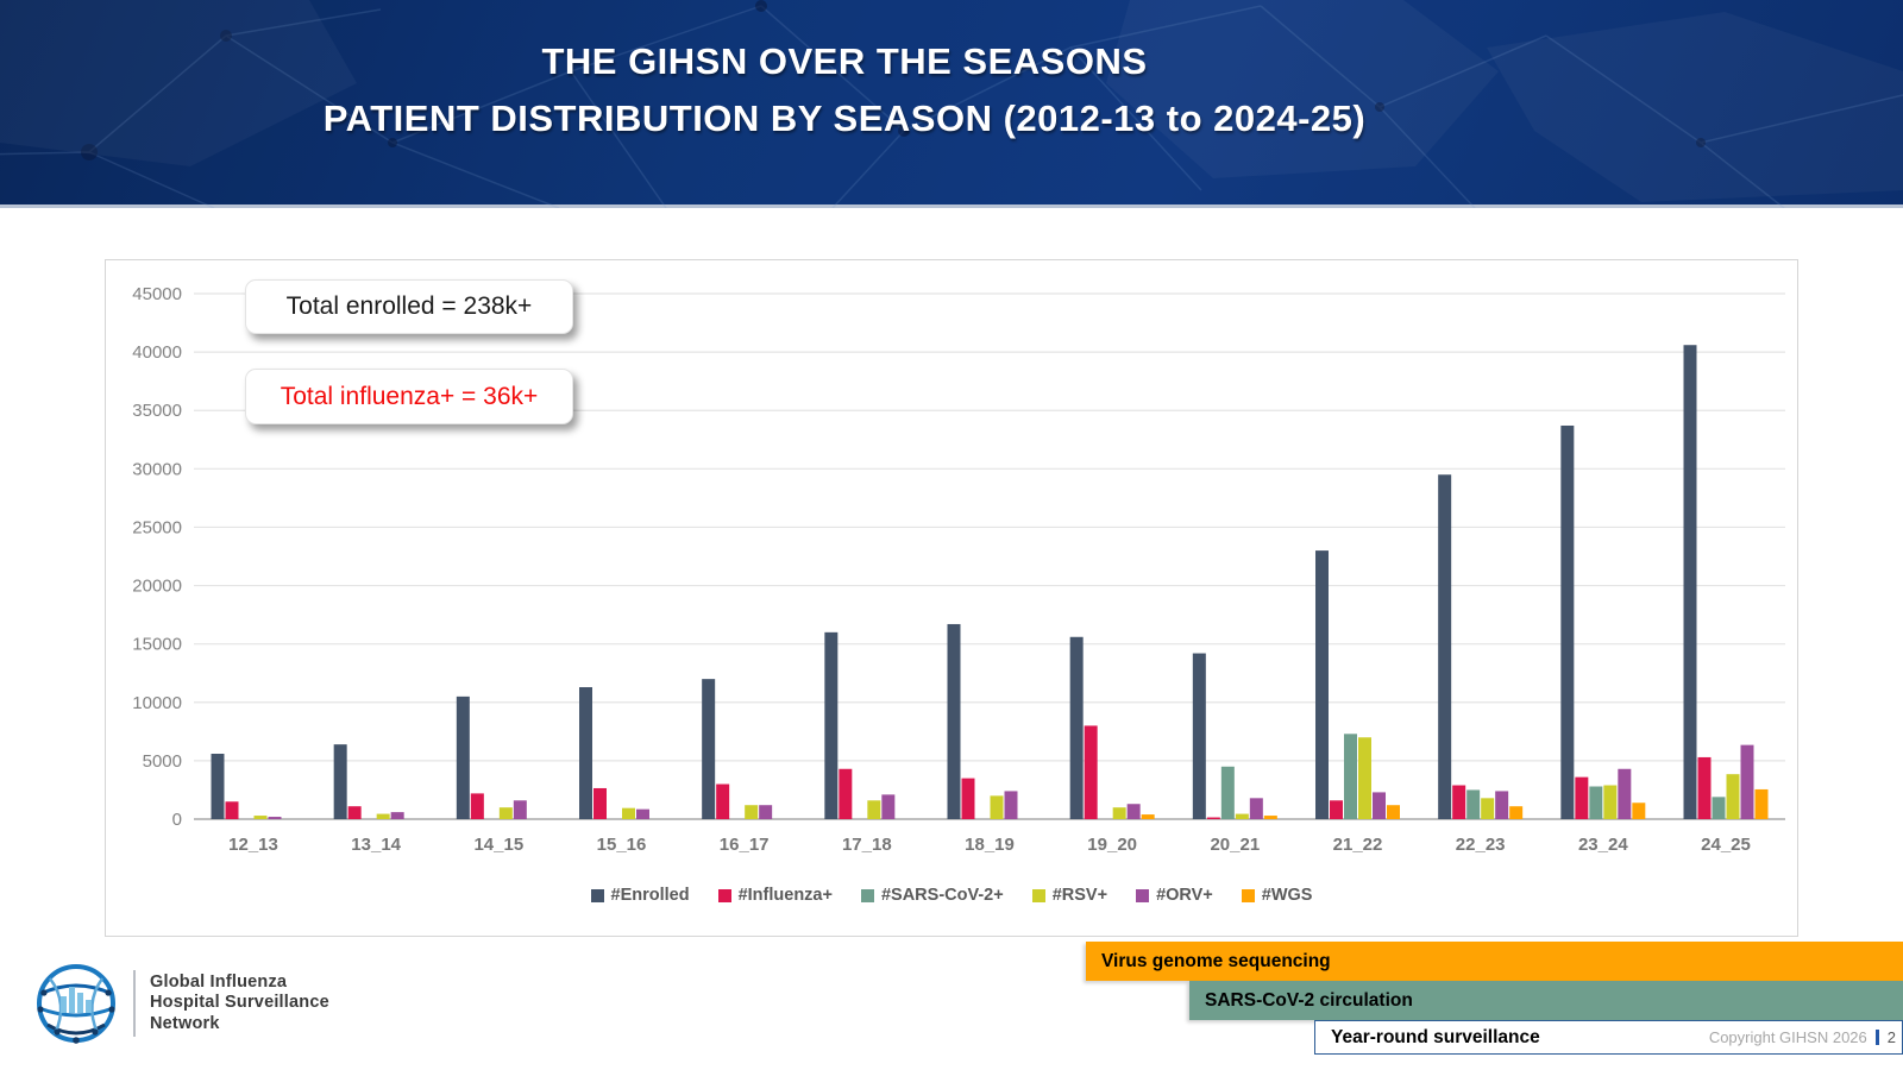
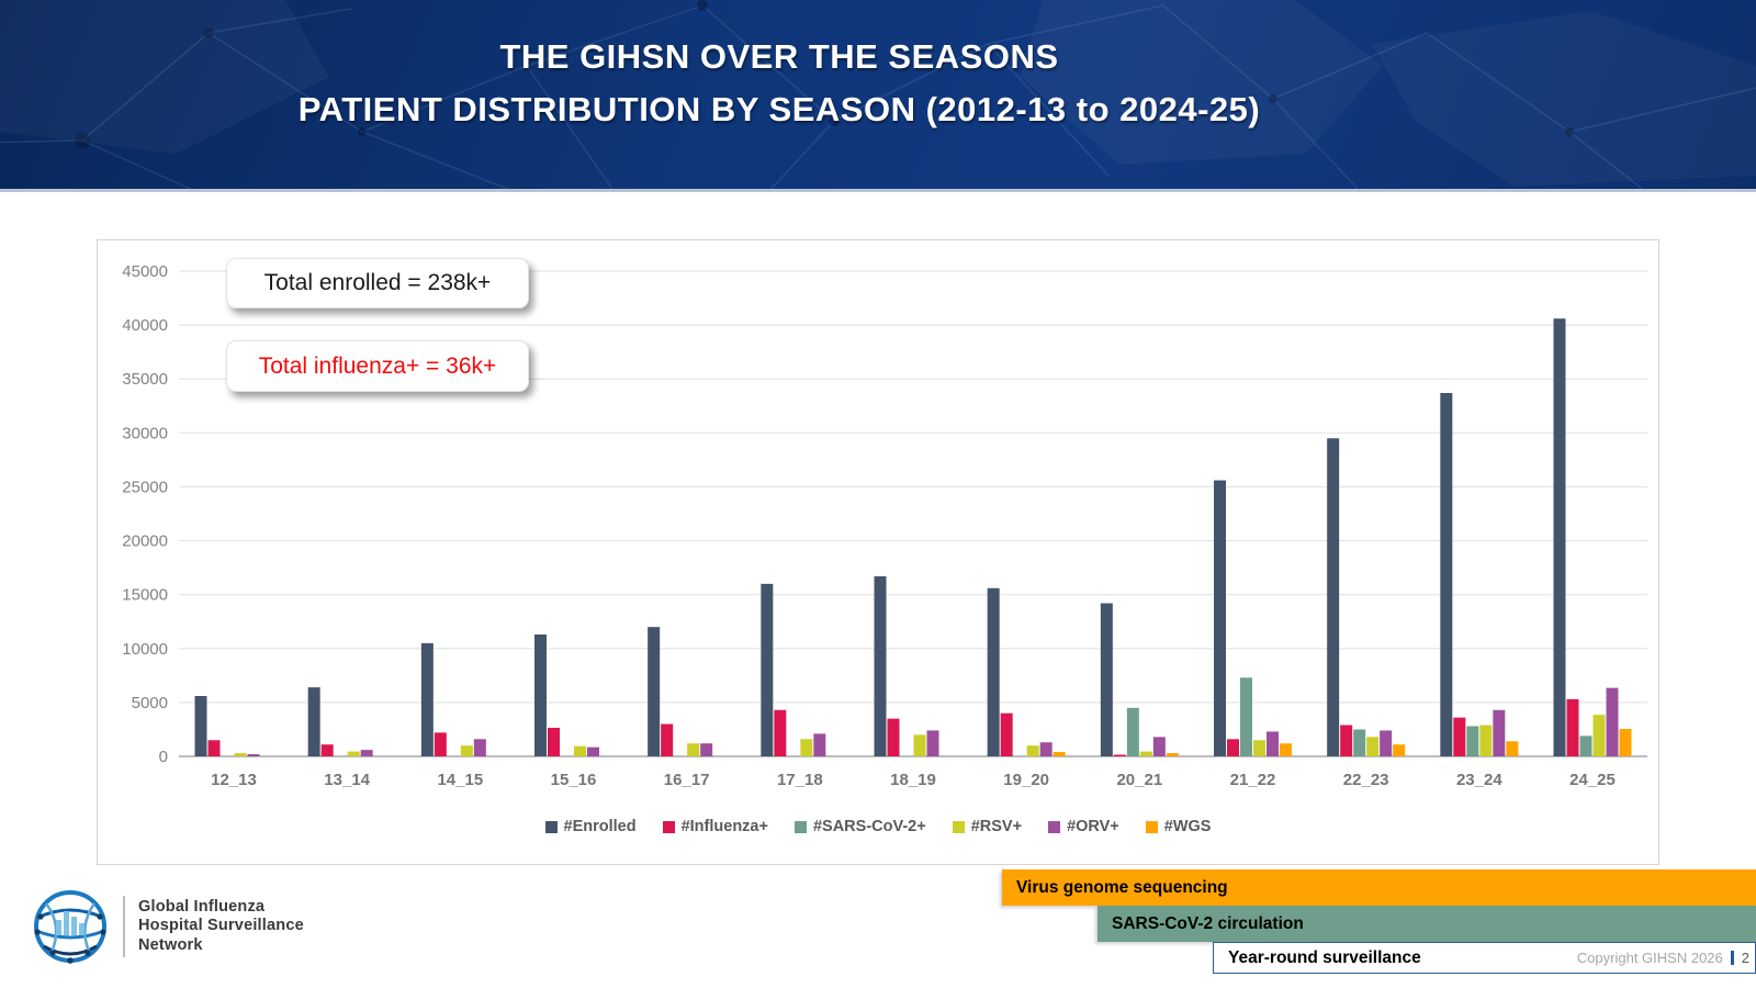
#Influenza+/19_20: 8000 -> 4000
#Enrolled/21_22: 23000 -> 26000
#RSV+/21_22: 7000 -> 2000
